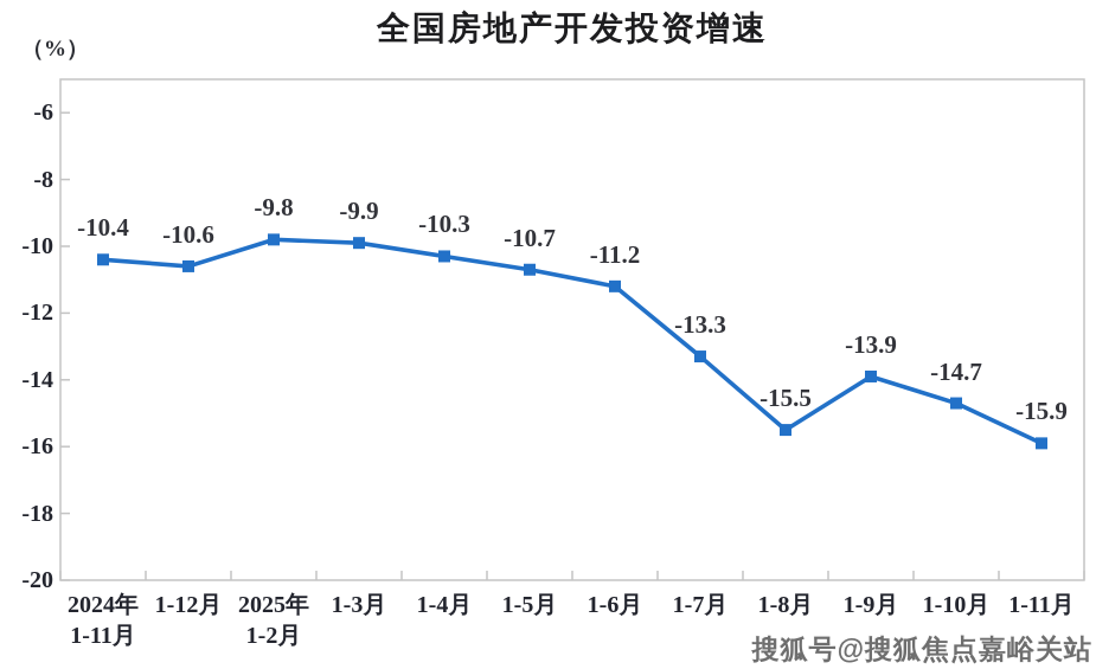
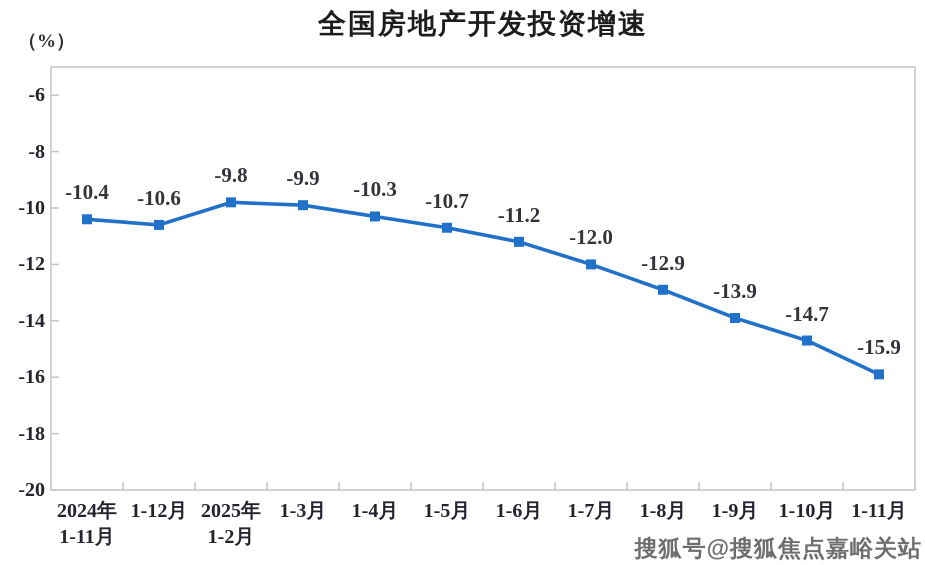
1-7月: -13.3 -> -12.0
1-8月: -15.5 -> -12.9
